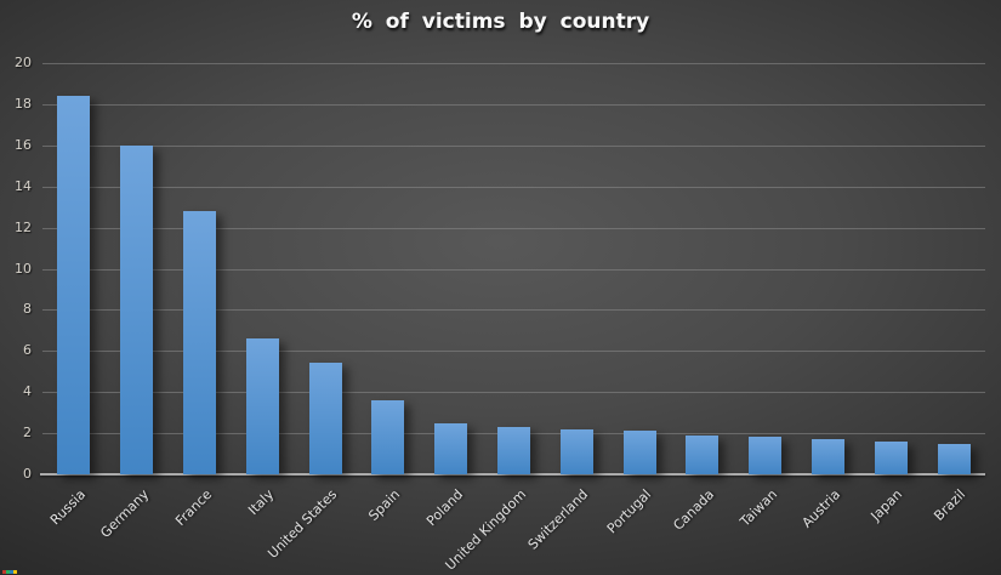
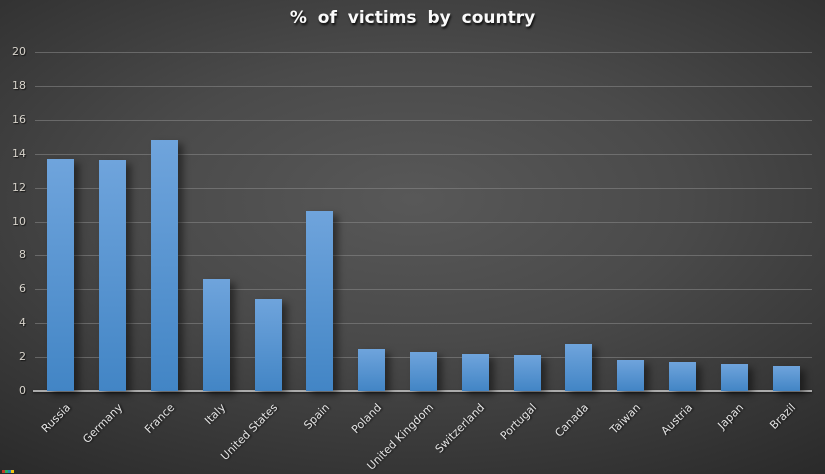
Russia: 18.4 -> 13.7
Germany: 16.0 -> 13.6
France: 12.8 -> 14.8
Spain: 3.6 -> 10.6
Canada: 1.9 -> 2.8
